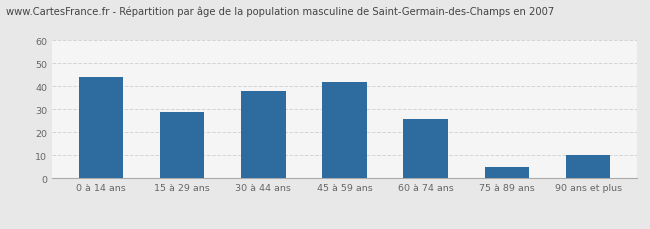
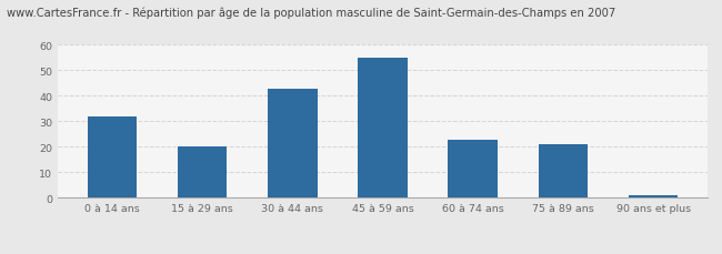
0 à 14 ans: 44 -> 32
15 à 29 ans: 29 -> 20
30 à 44 ans: 38 -> 43
45 à 59 ans: 42 -> 55
60 à 74 ans: 26 -> 23
75 à 89 ans: 5 -> 21
90 ans et plus: 10 -> 1
